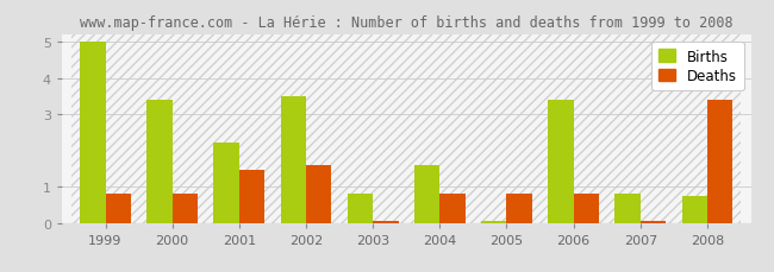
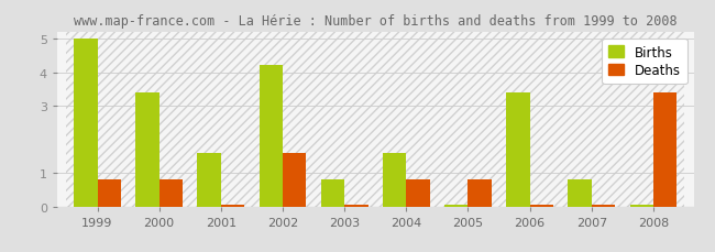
Births/2001: 2.20 -> 1.60
Deaths/2001: 1.45 -> 0.05
Births/2002: 3.50 -> 4.20
Deaths/2006: 0.80 -> 0.05
Births/2008: 0.75 -> 0.05
